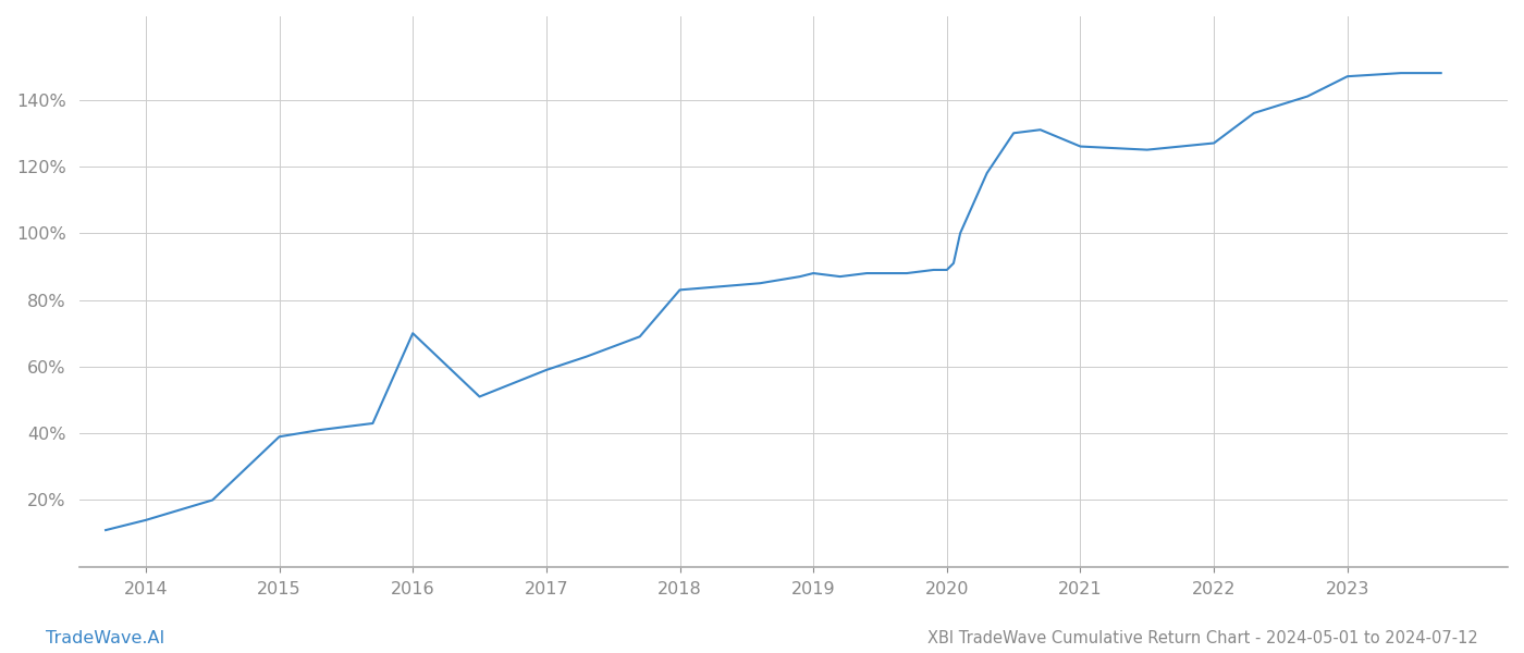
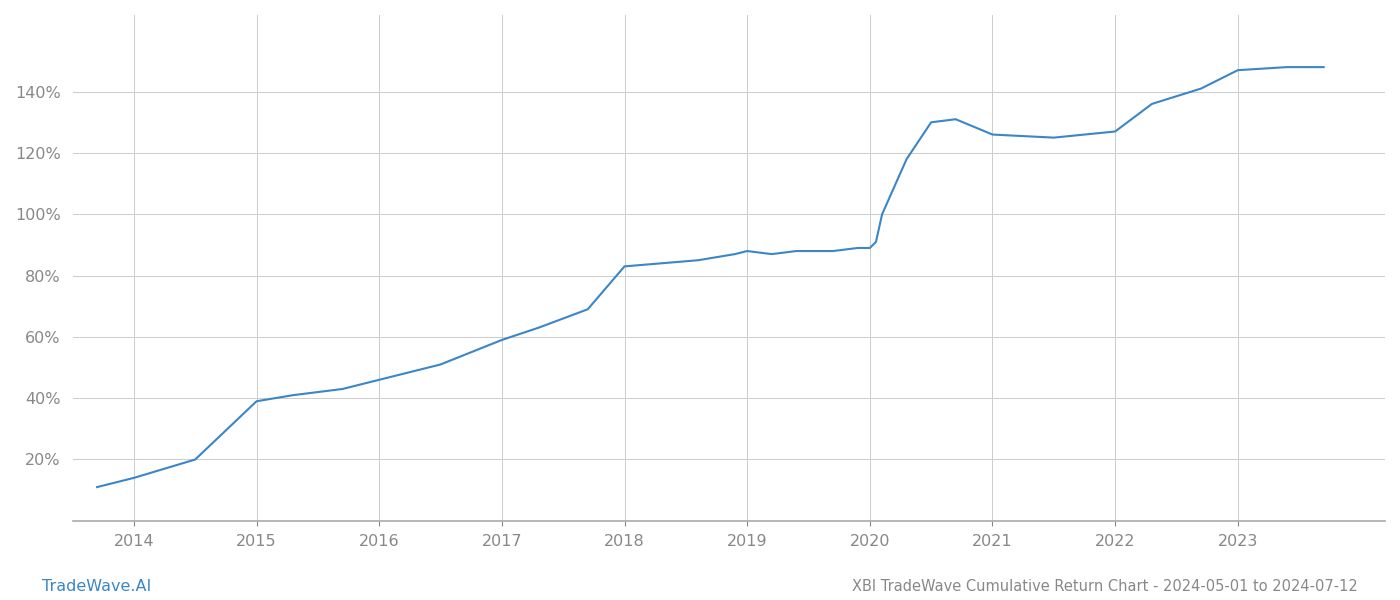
2016: 70% -> 46%
